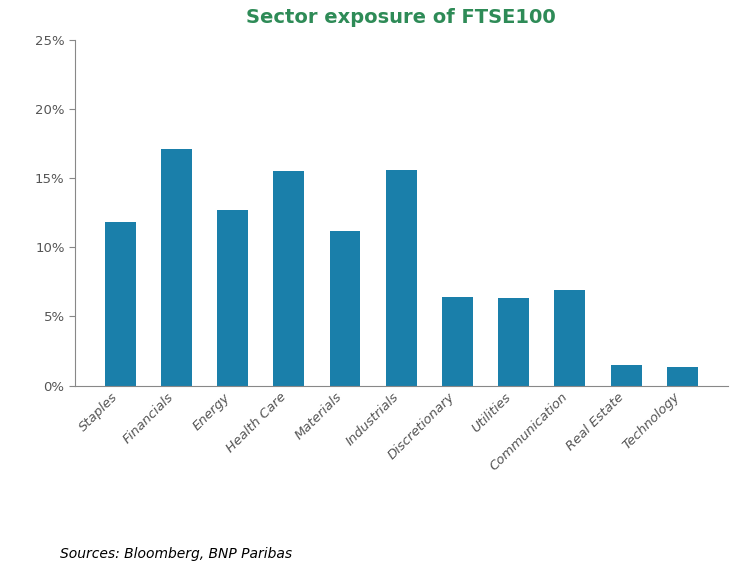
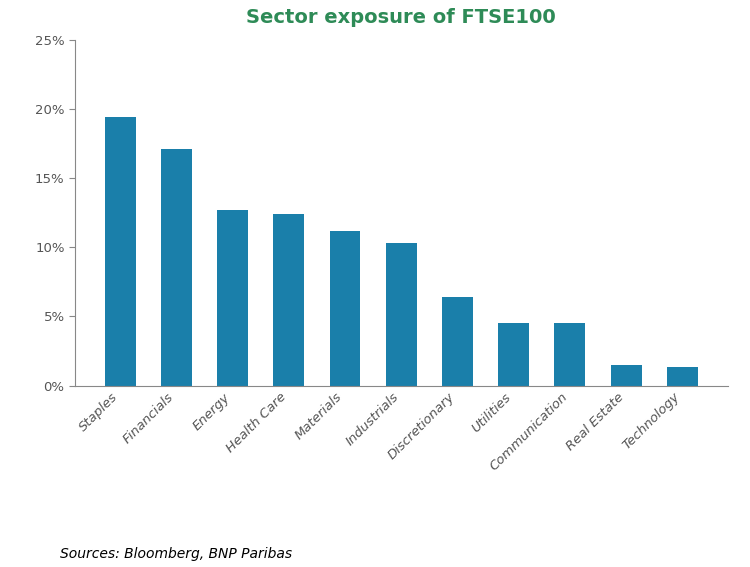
Staples: 11.8% -> 19.4%
Health Care: 15.5% -> 12.4%
Industrials: 15.6% -> 10.3%
Utilities: 6.3% -> 4.5%
Communication: 6.9% -> 4.5%
